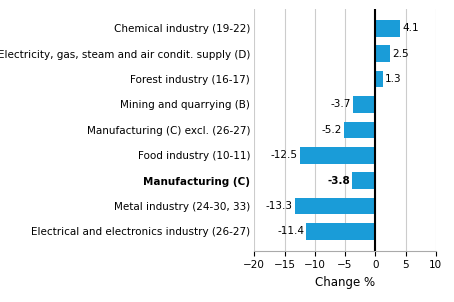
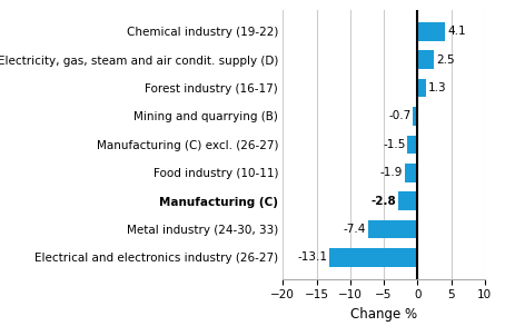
Mining and quarrying (B): -3.7 -> -0.7
Manufacturing (C) excl. (26-27): -5.2 -> -1.5
Food industry (10-11): -12.5 -> -1.9
Manufacturing (C): -3.8 -> -2.8
Metal industry (24-30, 33): -13.3 -> -7.4
Electrical and electronics industry (26-27): -11.4 -> -13.1
